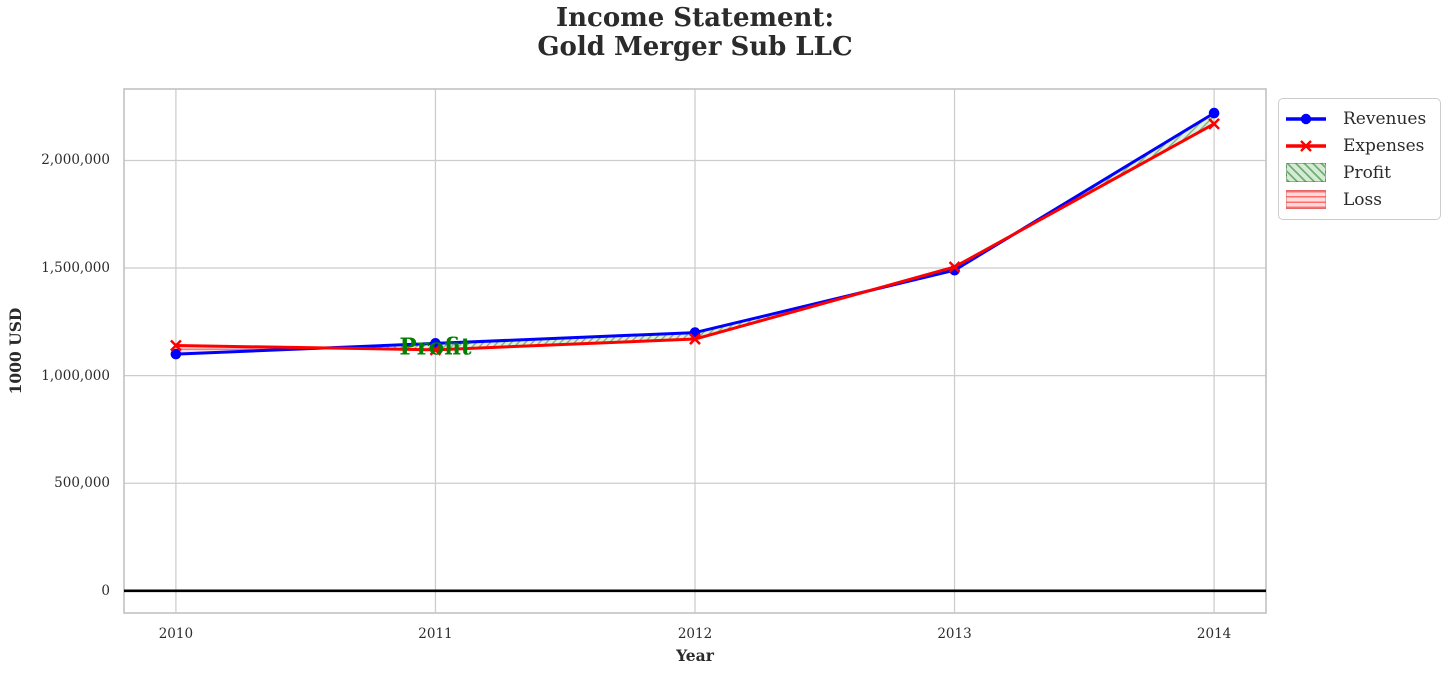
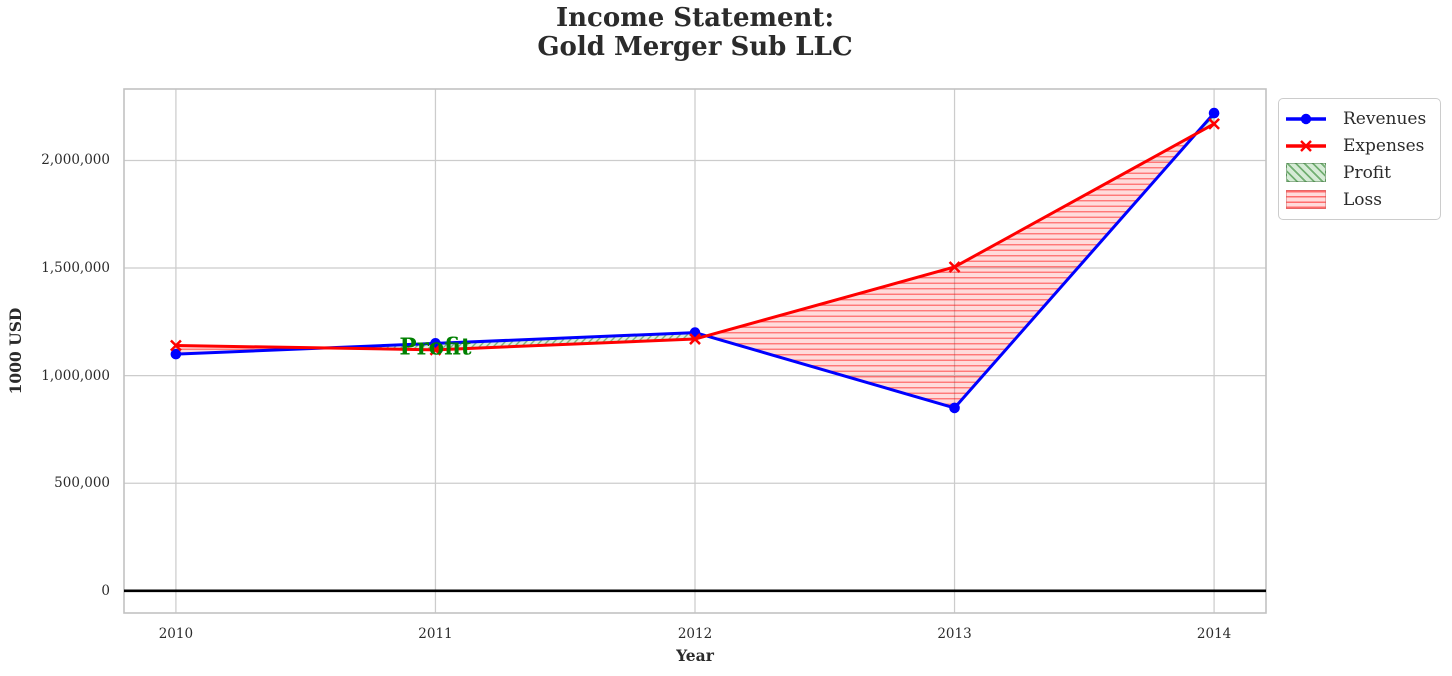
Revenues/2013: 1490000 -> 850000
